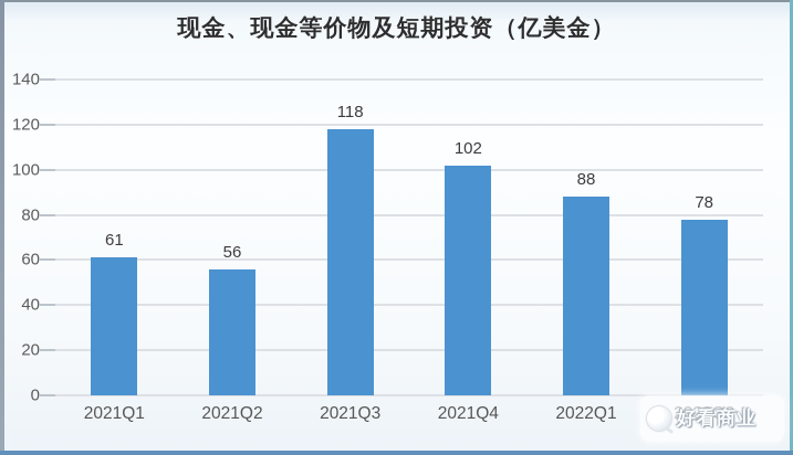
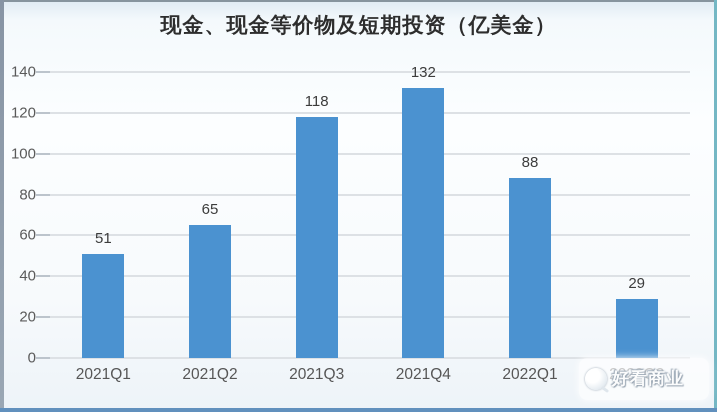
2021Q1: 61 -> 51
2021Q2: 56 -> 65
2021Q4: 102 -> 132
2022Q2: 78 -> 29
